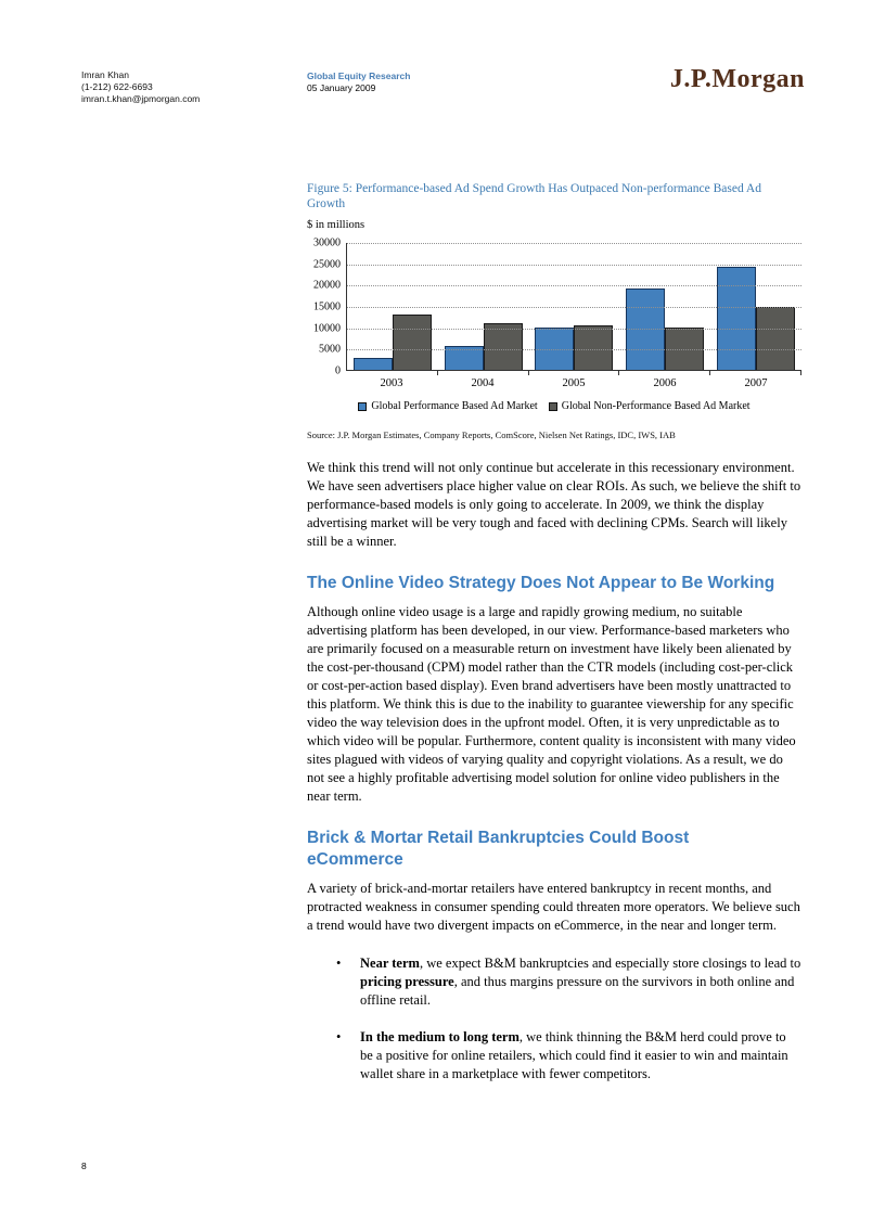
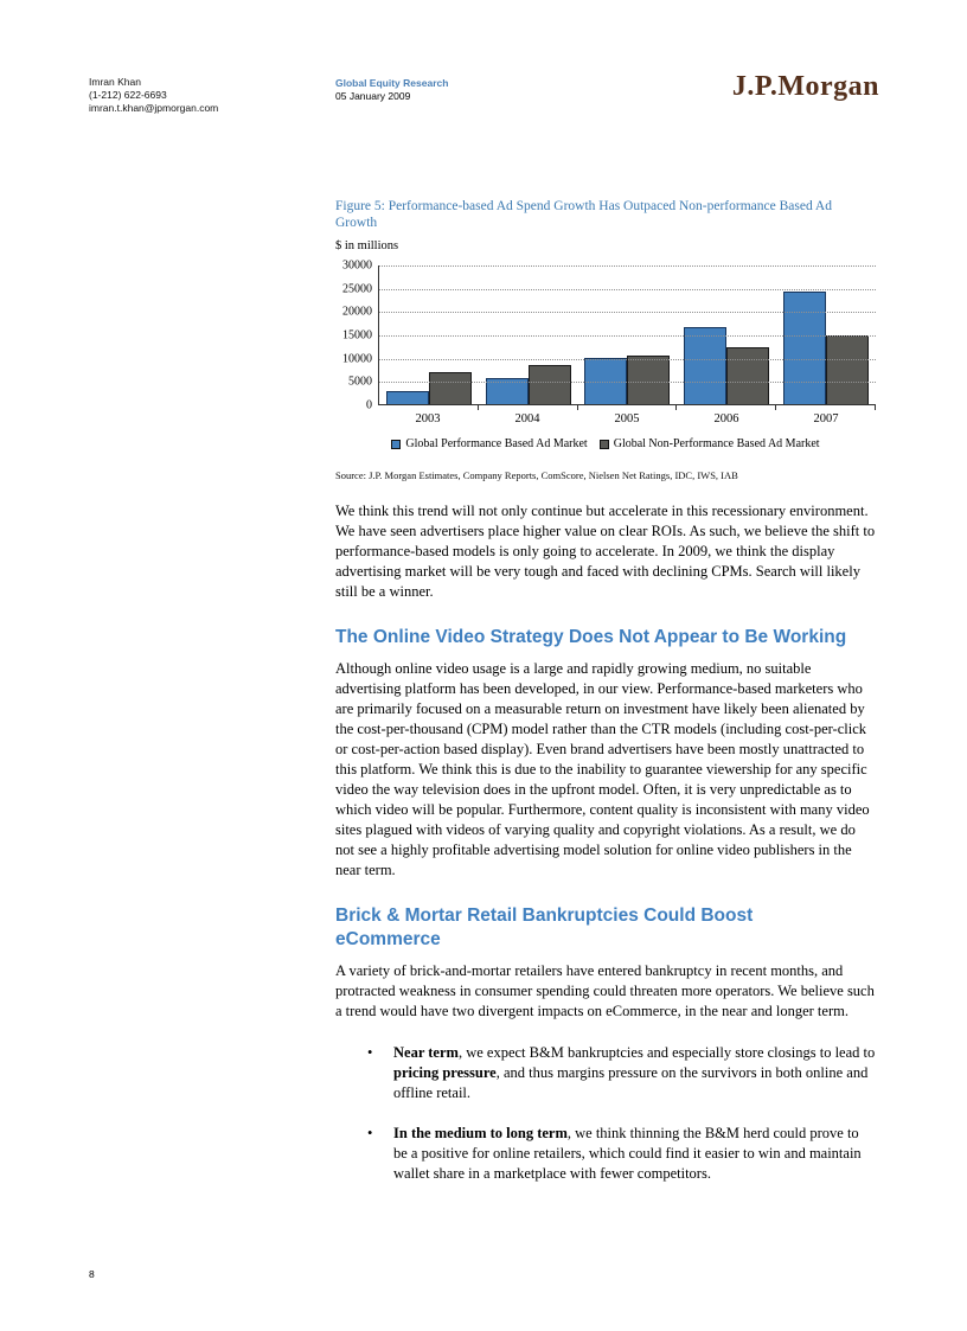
Global Non-Performance Based Ad Market/2003: 13000 -> 7000
Global Non-Performance Based Ad Market/2004: 11000 -> 8000
Global Performance Based Ad Market/2006: 19000 -> 16000
Global Non-Performance Based Ad Market/2006: 10000 -> 12000
